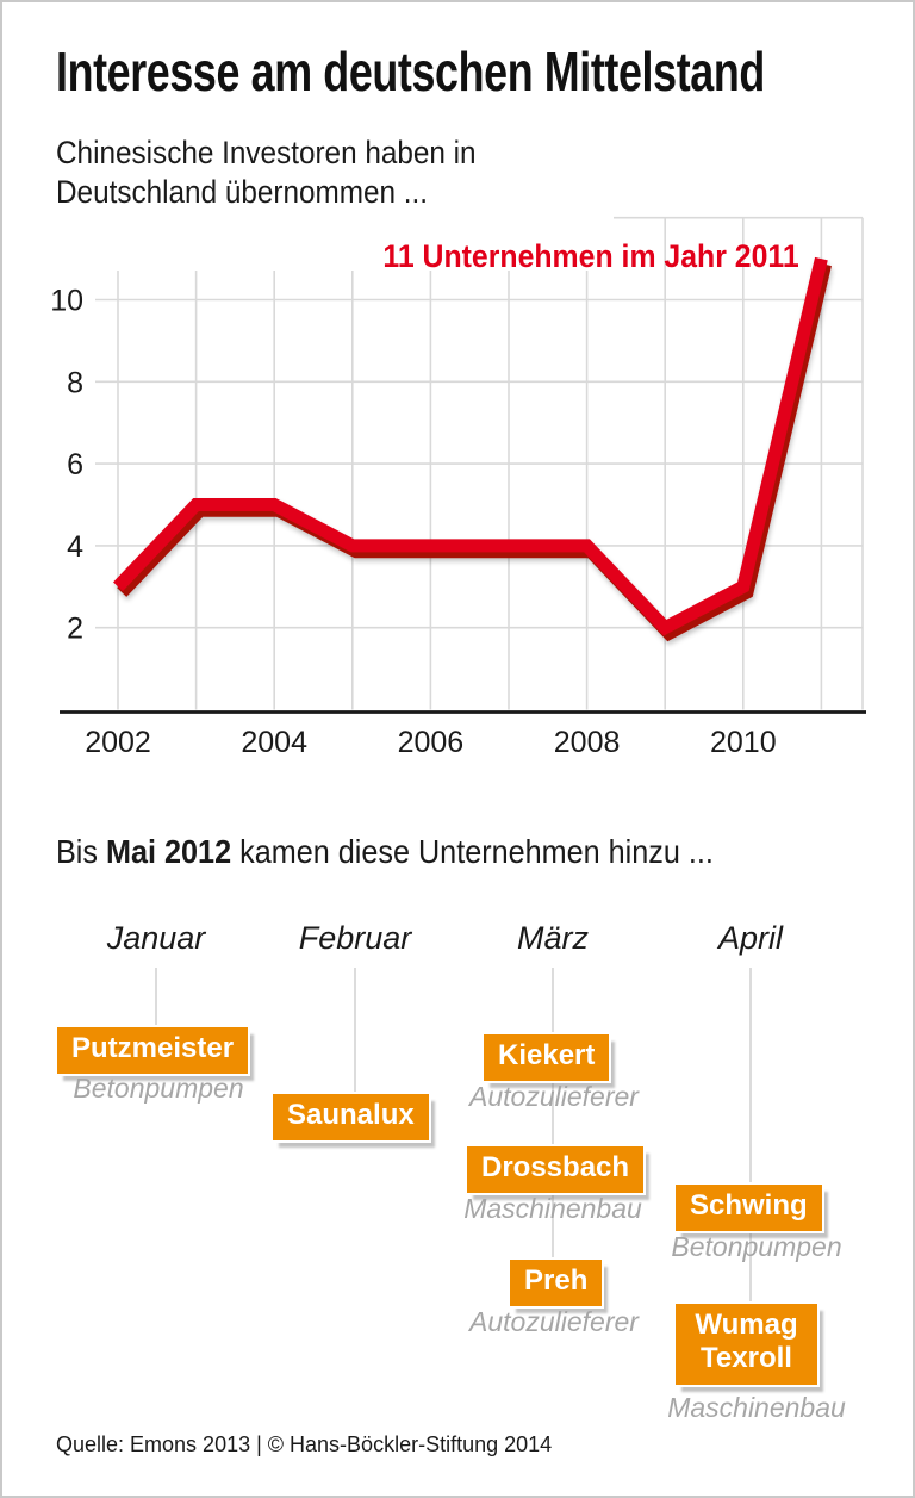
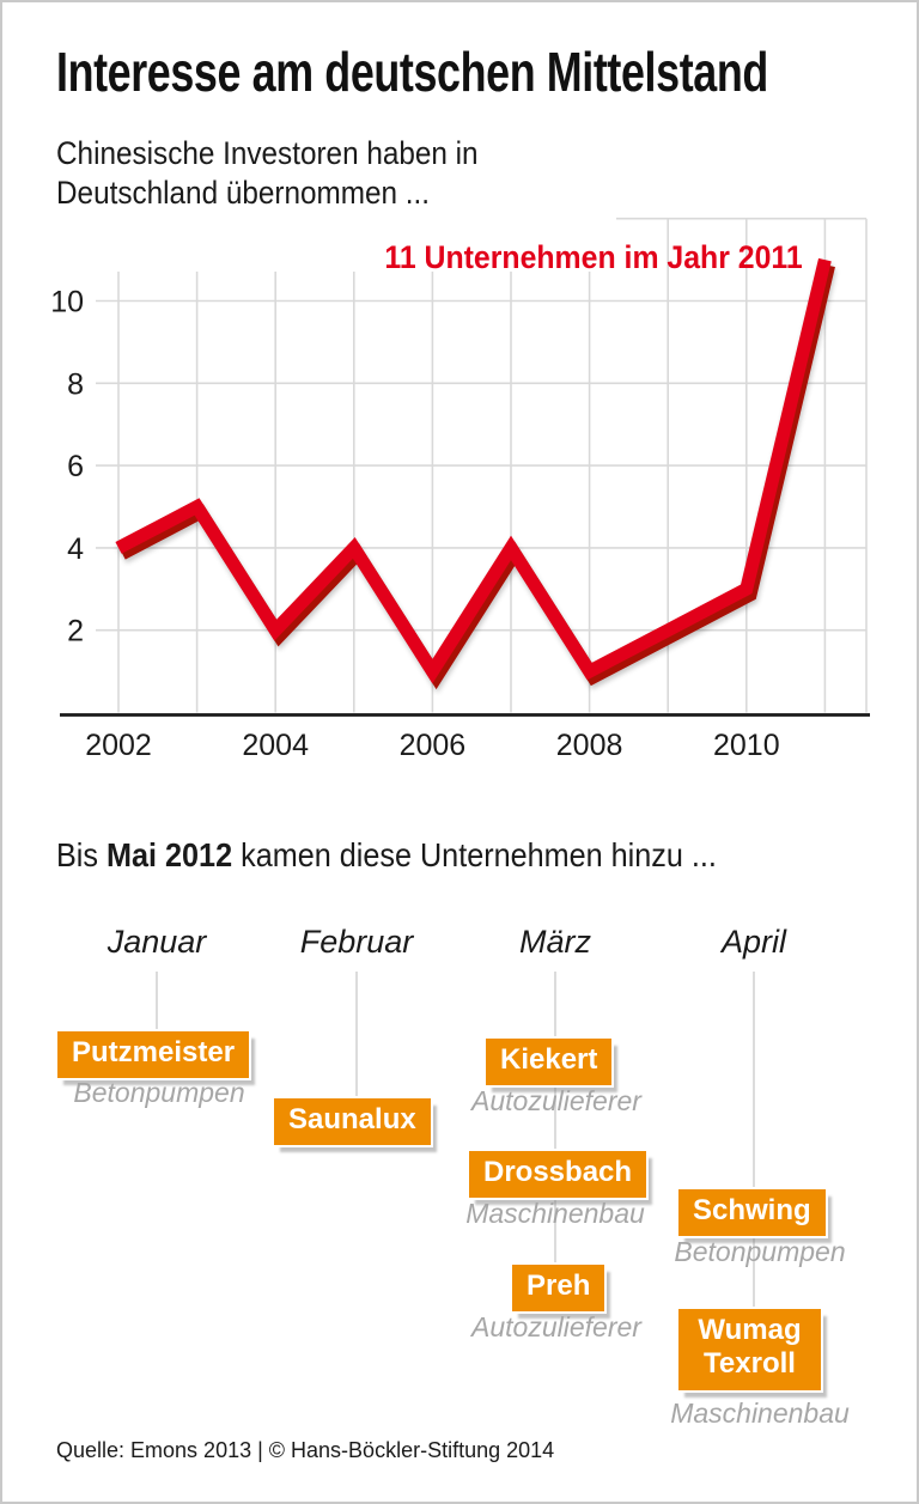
2002: 3 -> 4
2004: 5 -> 2
2006: 4 -> 1
2008: 4 -> 1
